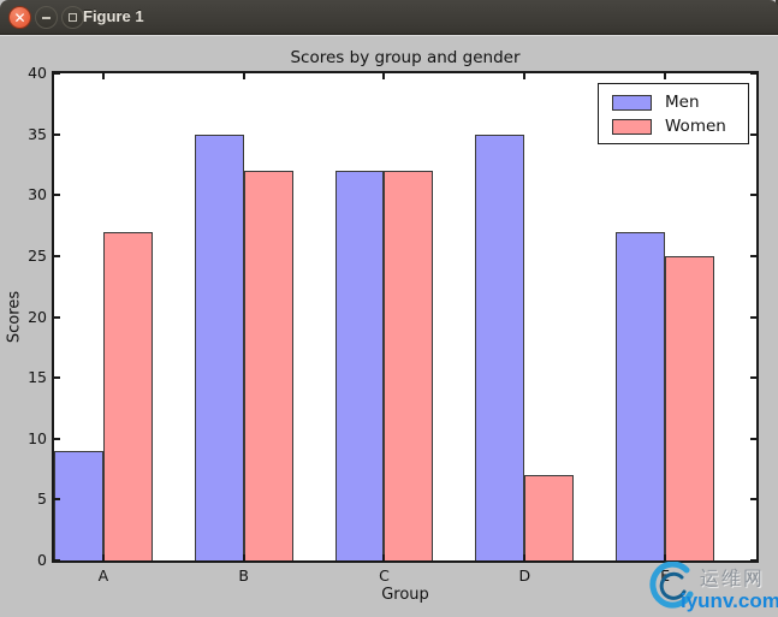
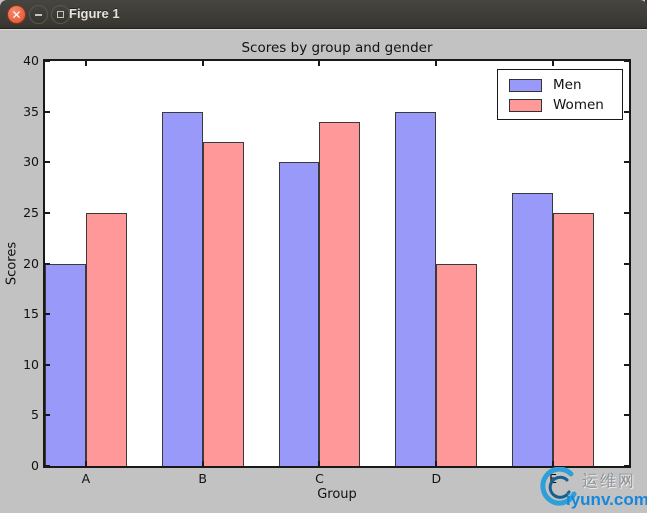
Men/A: 9 -> 20
Women/A: 27 -> 25
Men/C: 32 -> 30
Women/C: 32 -> 34
Women/D: 7 -> 20
